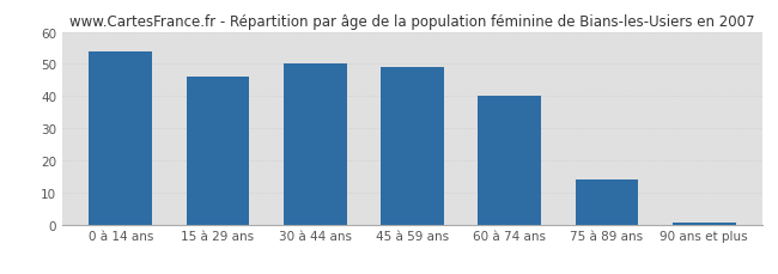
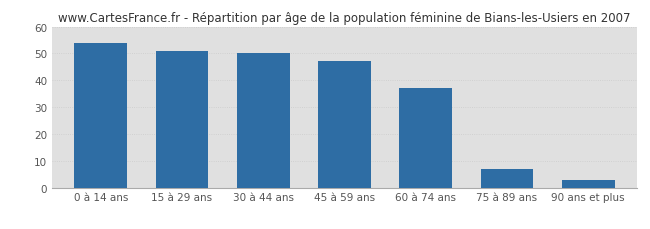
15 à 29 ans: 46.0 -> 51.0
45 à 59 ans: 49.0 -> 47.0
60 à 74 ans: 40.0 -> 37.0
75 à 89 ans: 14.0 -> 7.0
90 ans et plus: 0.7 -> 3.0
